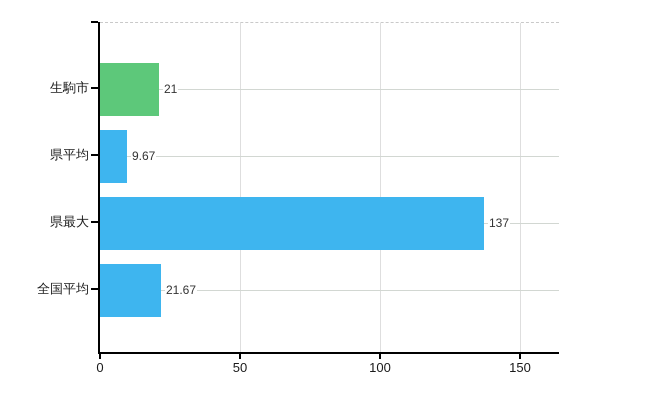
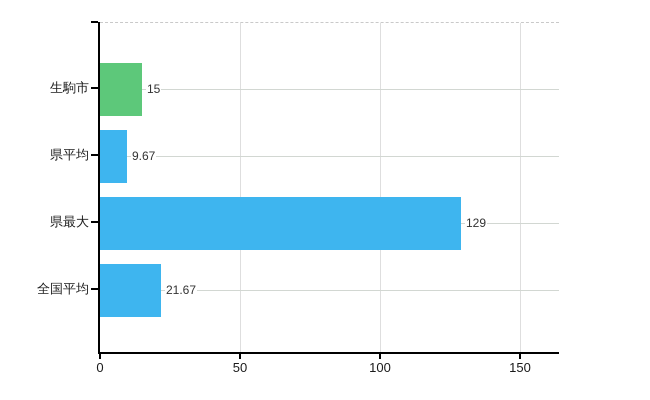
生駒市: 21 -> 15
県最大: 137 -> 129
